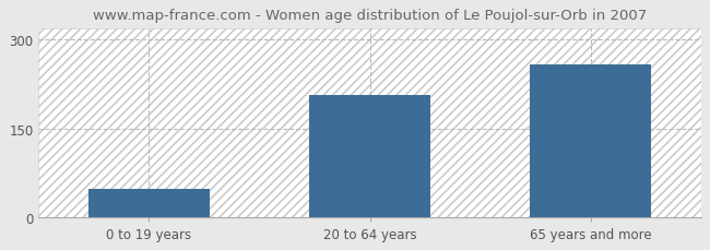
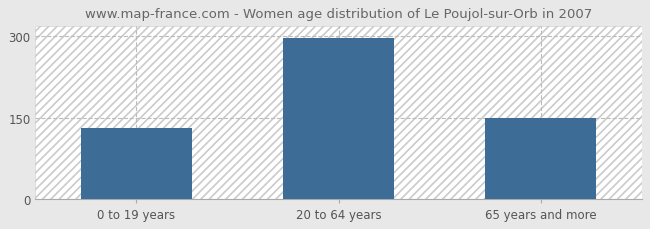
0 to 19 years: 48 -> 130
20 to 64 years: 206 -> 297
65 years and more: 258 -> 149
